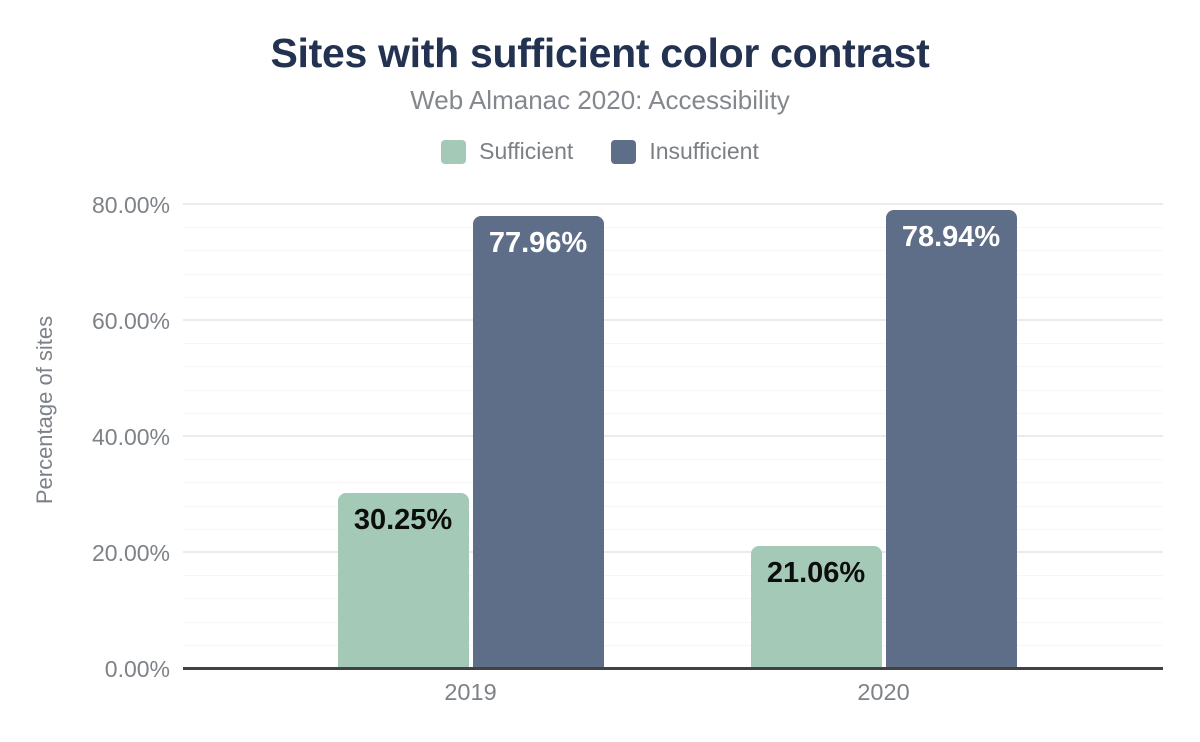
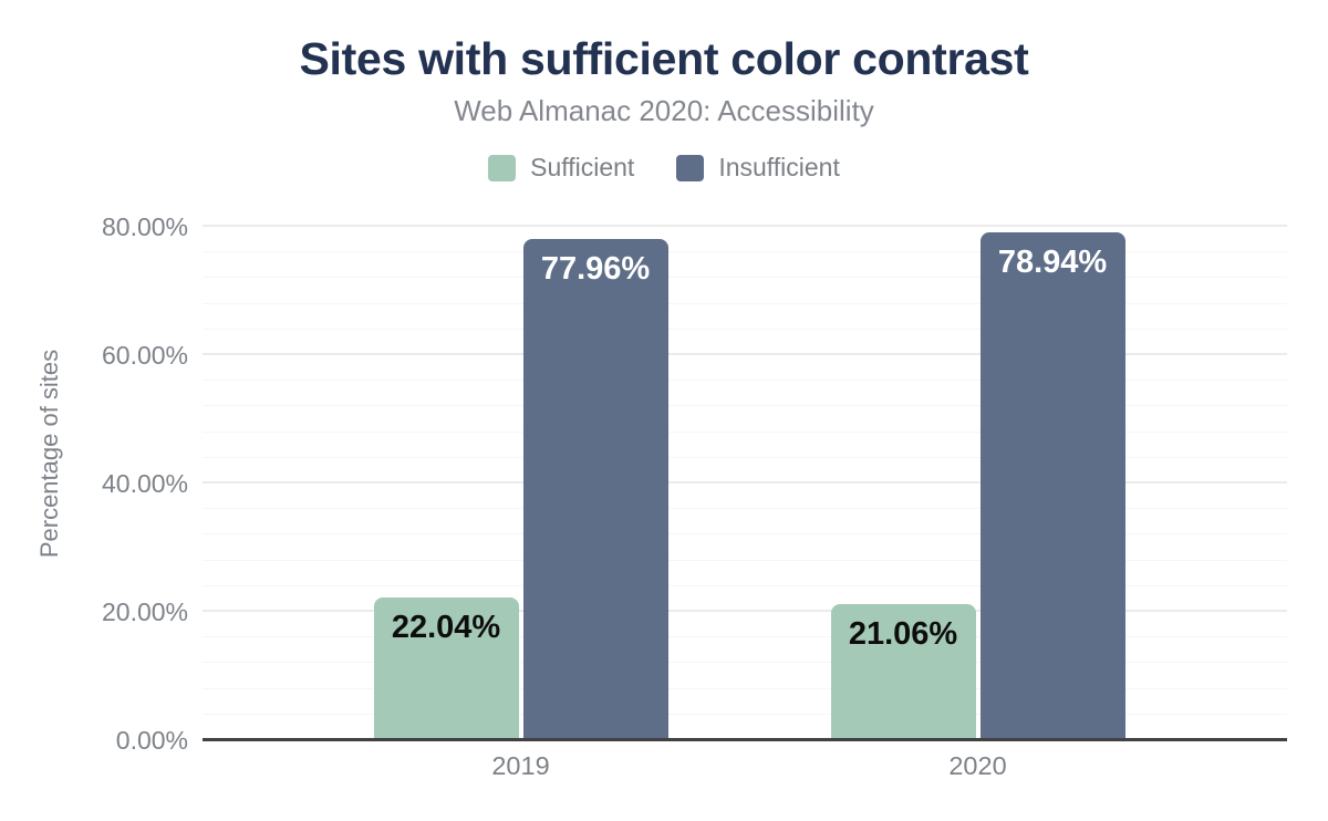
Sufficient/2019: 30.25% -> 22.04%
